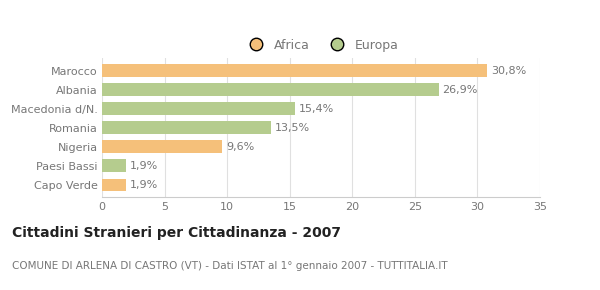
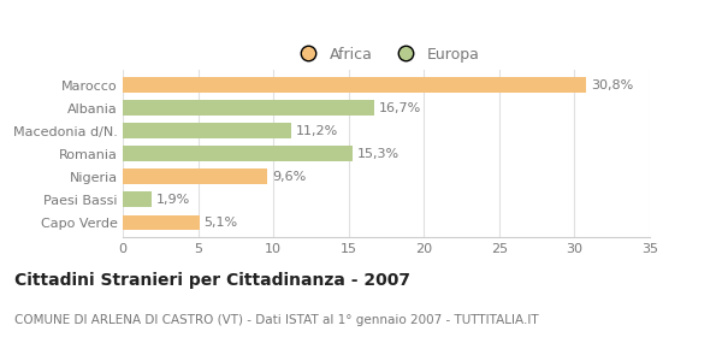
Albania: 26,9% -> 16,7%
Macedonia d/N.: 15,4% -> 11,2%
Romania: 13,5% -> 15,3%
Capo Verde: 1,9% -> 5,1%
